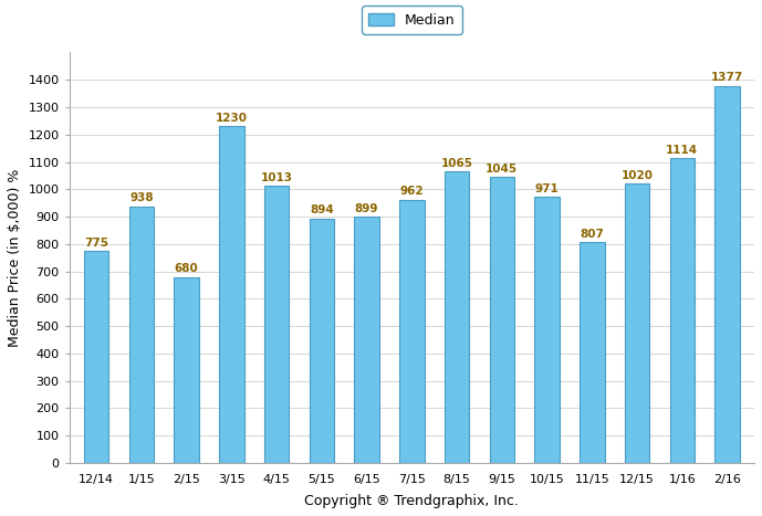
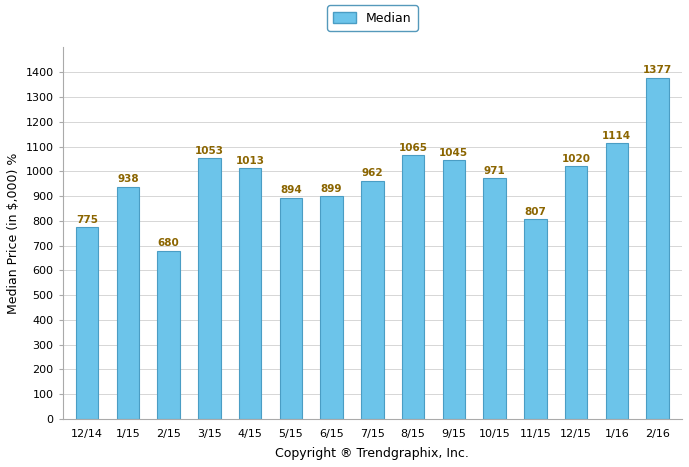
3/15: 1230 -> 1053
